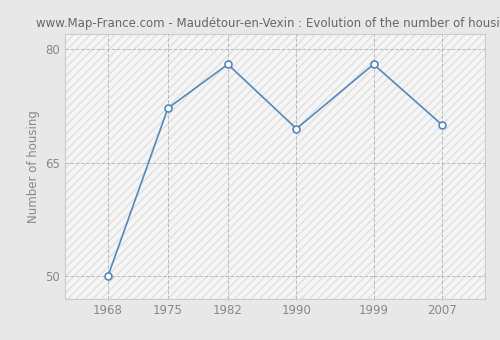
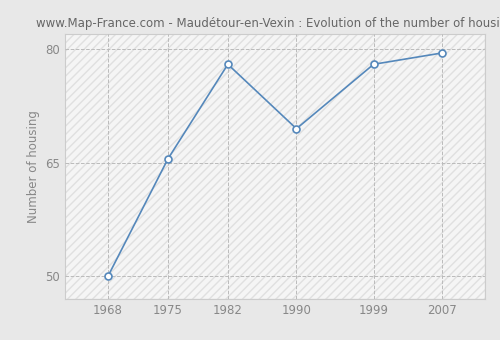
1975: 72.2 -> 65.5
2007: 70.0 -> 79.5
